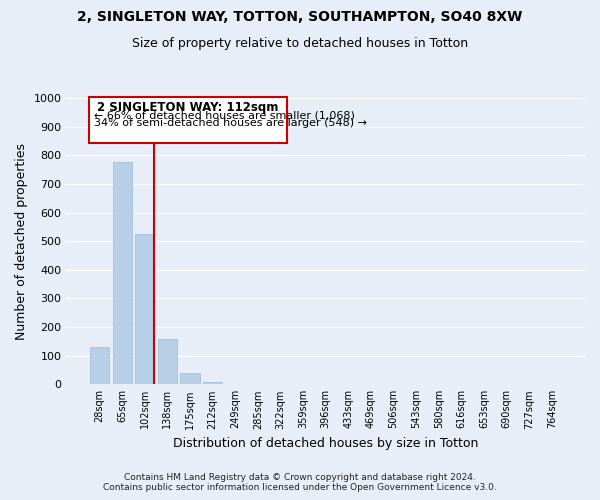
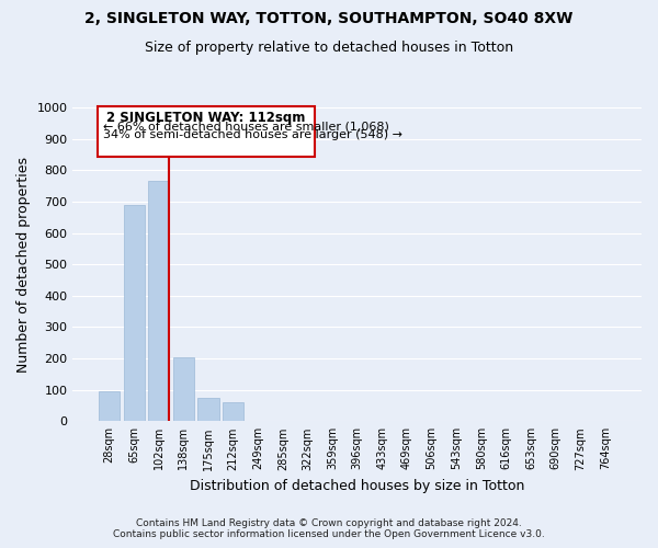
28sqm: 132 -> 95
65sqm: 778 -> 690
102sqm: 525 -> 765
138sqm: 158 -> 205
175sqm: 40 -> 75
212sqm: 8 -> 60
